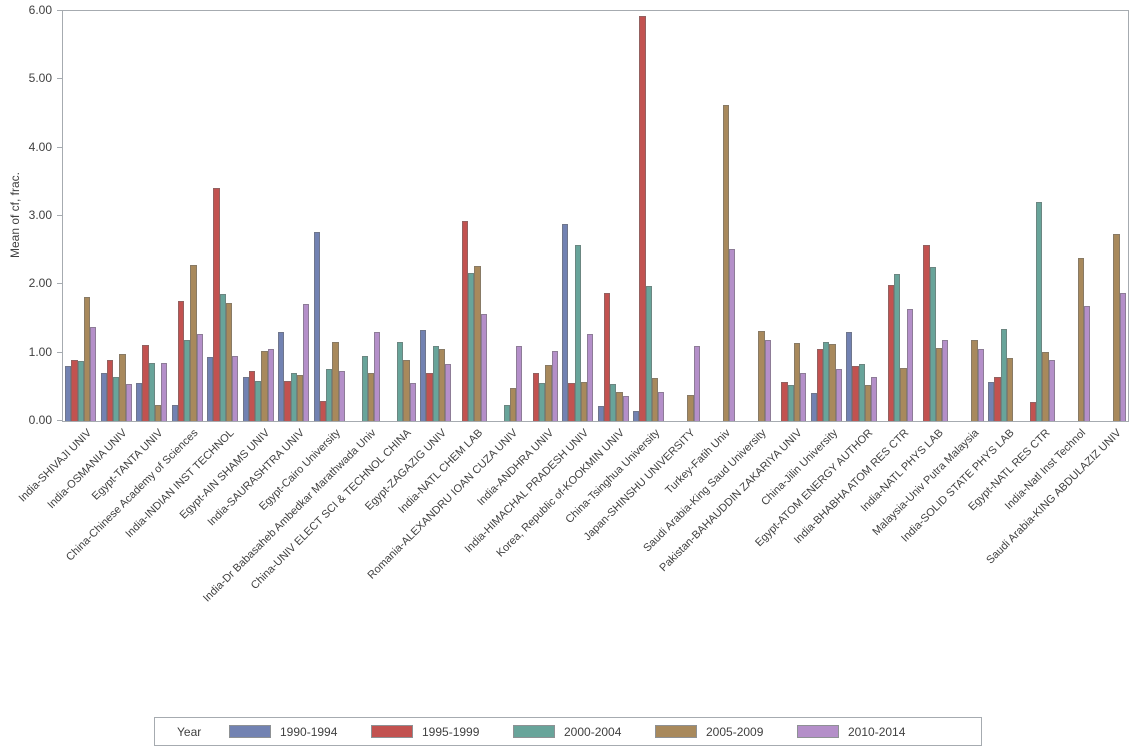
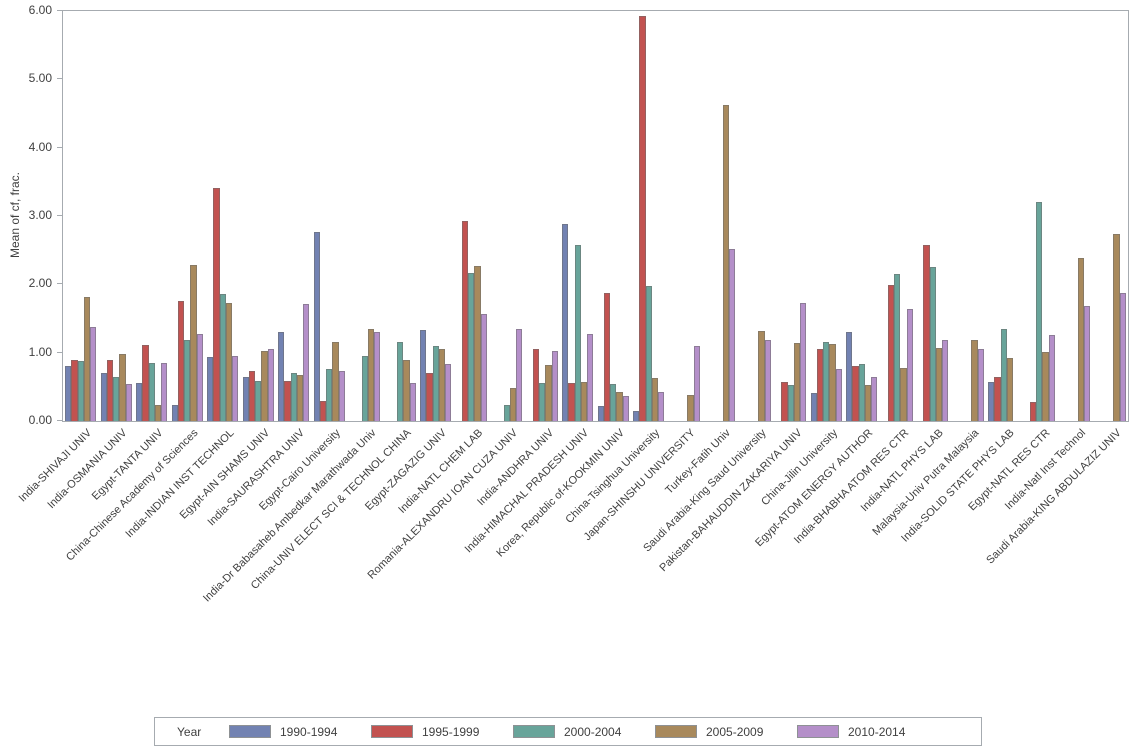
2005-2009/India-Dr Babasaheb Ambedkar Marathwada Univ: 0.7 -> 1.4
2010-2014/Romania-ALEXANDRU IOAN CUZA UNIV: 1.1 -> 1.3
1995-1999/India-ANDHRA UNIV: 0.7 -> 1.1
2010-2014/Pakistan-BAHAUDDIN ZAKARIYA UNIV: 0.7 -> 1.7
2010-2014/Egypt-NATL RES CTR: 0.9 -> 1.3
